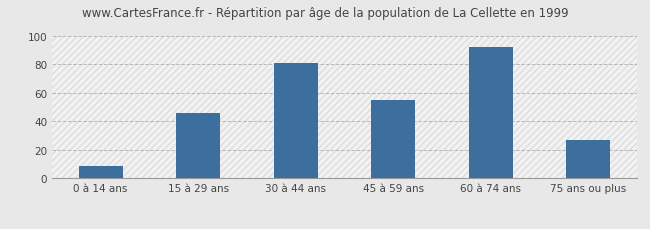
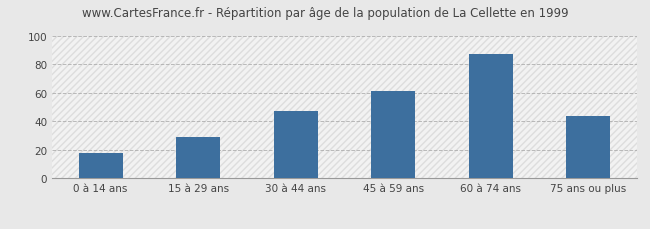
0 à 14 ans: 9 -> 18
15 à 29 ans: 46 -> 29
30 à 44 ans: 81 -> 47
45 à 59 ans: 55 -> 61
60 à 74 ans: 92 -> 87
75 ans ou plus: 27 -> 44
